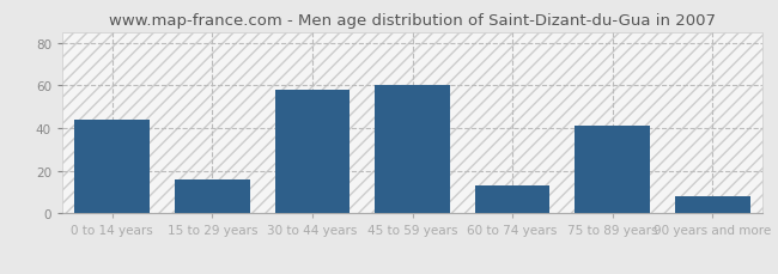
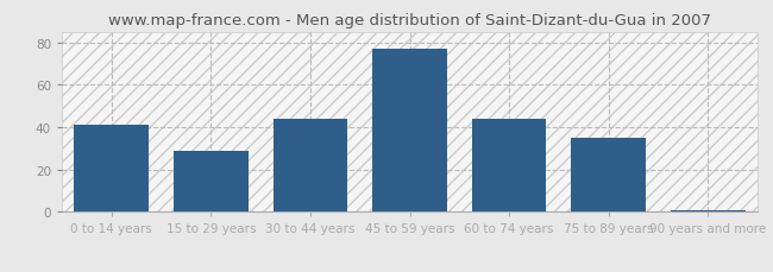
0 to 14 years: 44 -> 41
15 to 29 years: 16 -> 29
30 to 44 years: 58 -> 44
45 to 59 years: 60 -> 77
60 to 74 years: 13 -> 44
75 to 89 years: 41 -> 35
90 years and more: 8 -> 1
